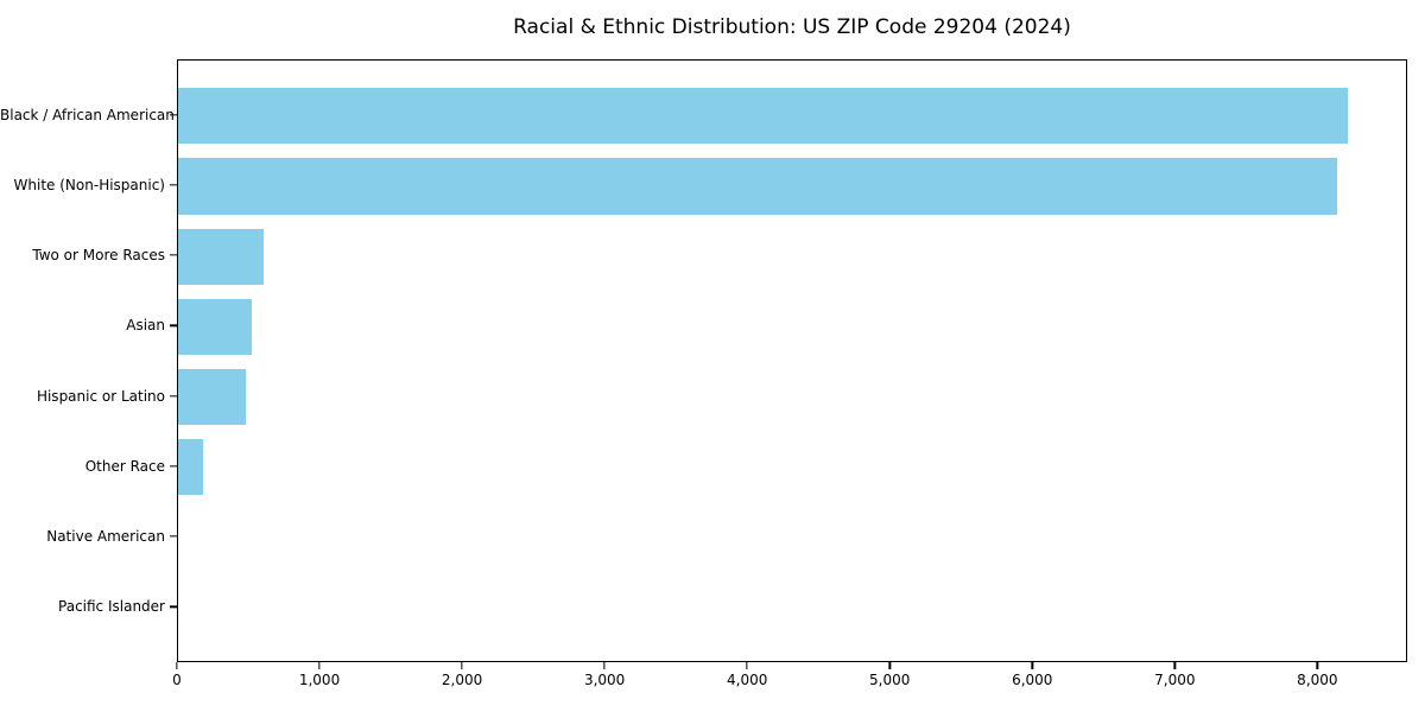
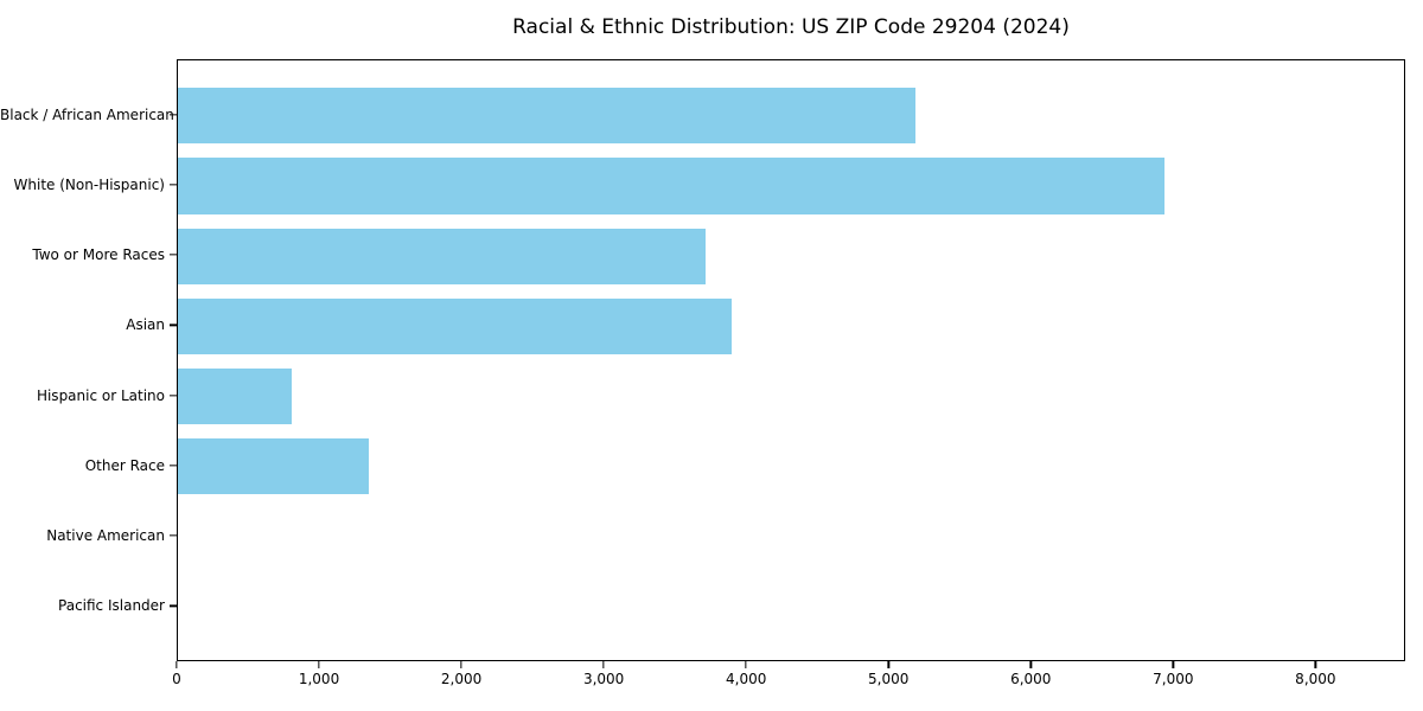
Black / African American: 8220 -> 5190
White (Non-Hispanic): 8150 -> 6940
Two or More Races: 600 -> 3710
Asian: 520 -> 3900
Hispanic or Latino: 480 -> 800
Other Race: 180 -> 1340
